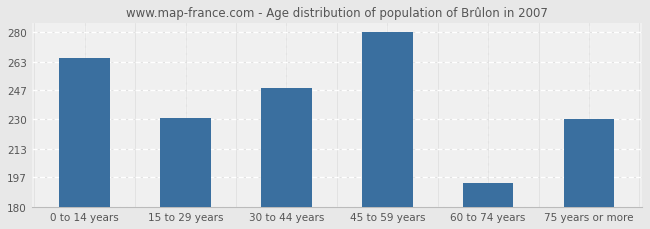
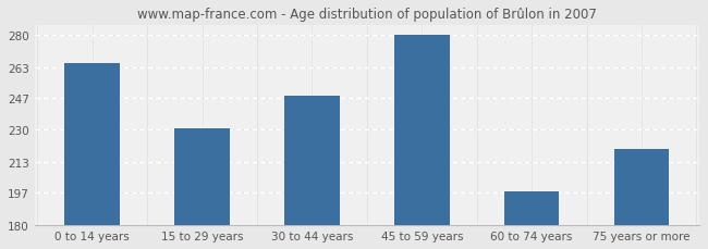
60 to 74 years: 194 -> 198
75 years or more: 230 -> 220
